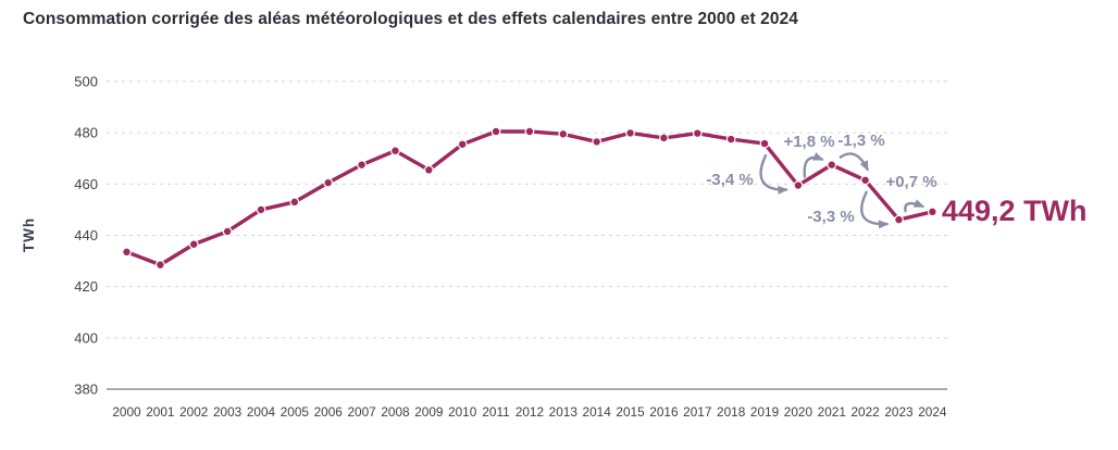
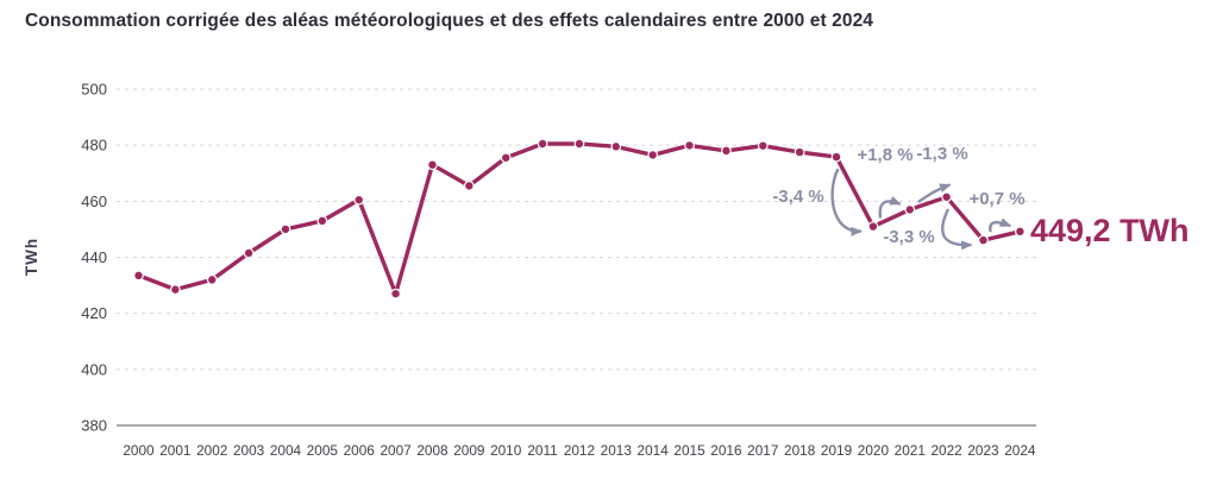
2002: 436 -> 432
2007: 468 -> 427
2020: 460 -> 451
2021: 468 -> 457
